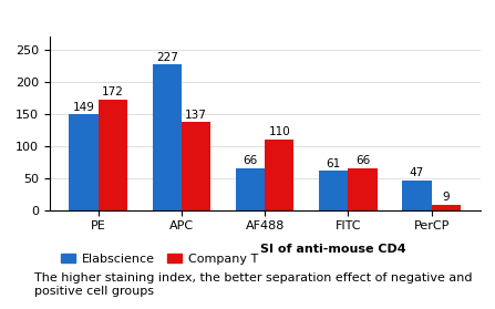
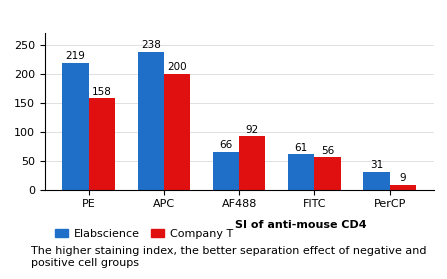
Elabscience/PE: 149 -> 219
Company T/PE: 172 -> 158
Elabscience/APC: 227 -> 238
Company T/APC: 137 -> 200
Company T/AF488: 110 -> 92
Company T/FITC: 66 -> 56
Elabscience/PerCP: 47 -> 31
